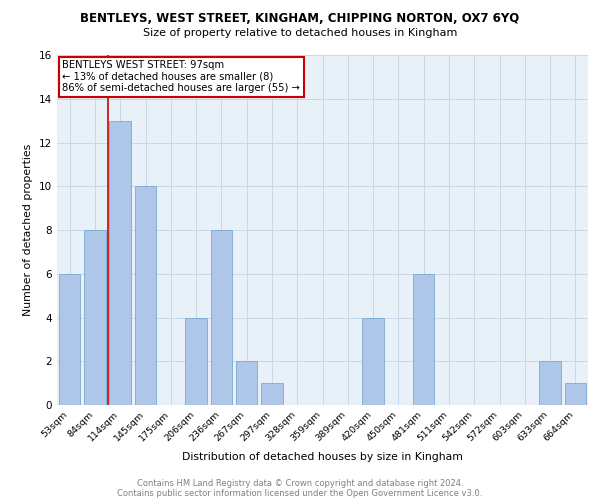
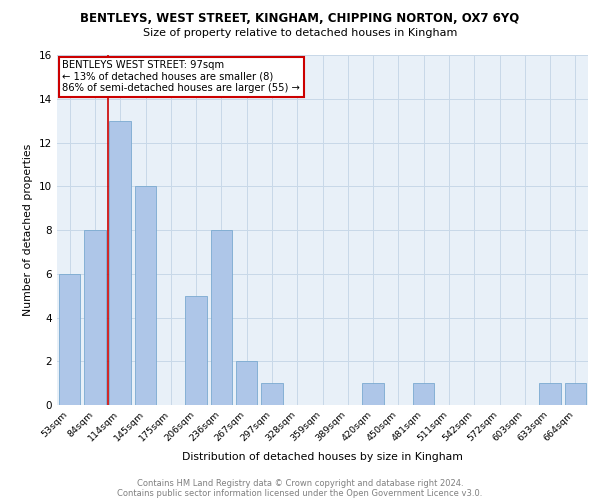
206sqm: 4 -> 5
420sqm: 4 -> 1
481sqm: 6 -> 1
633sqm: 2 -> 1
